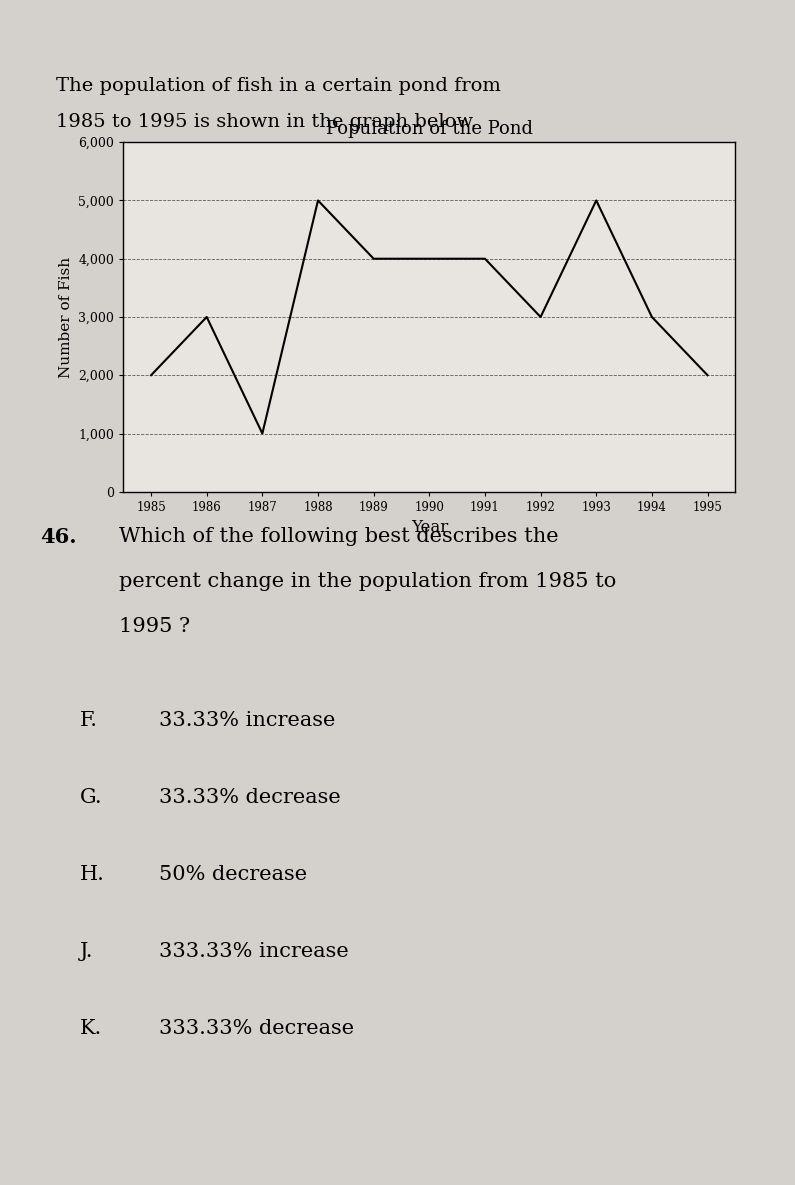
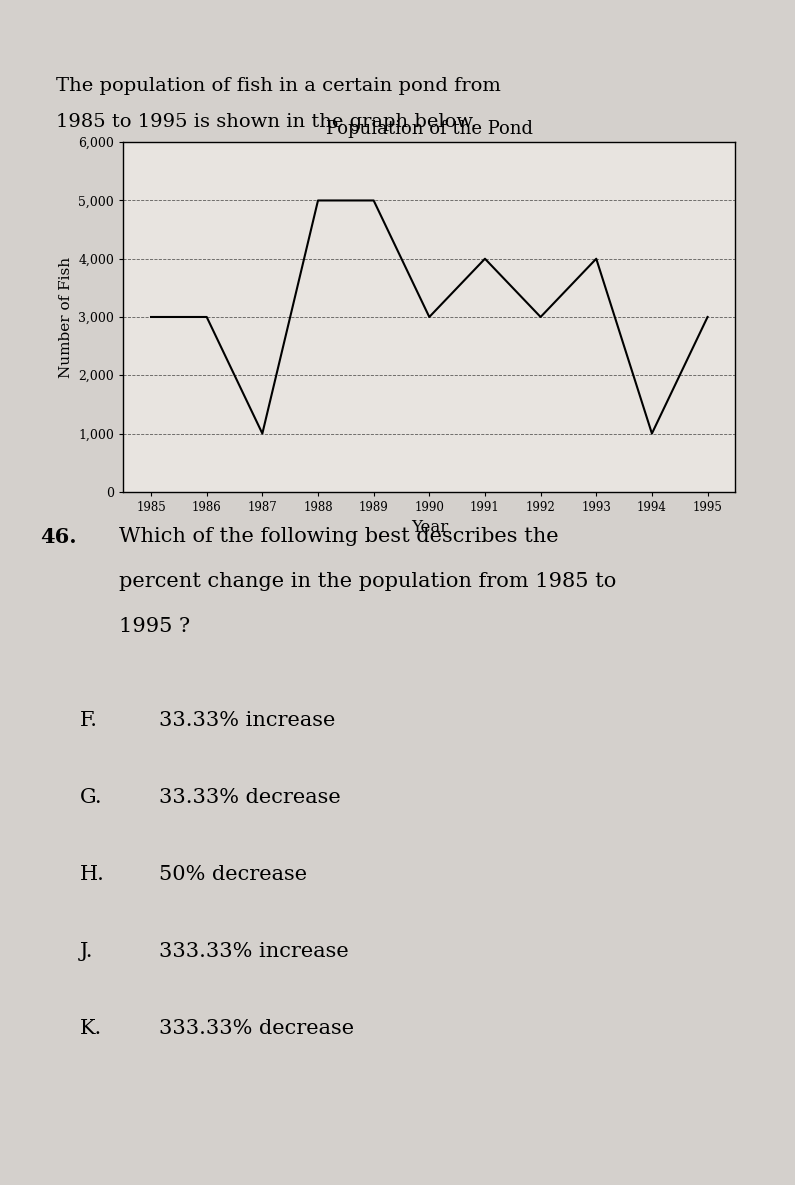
1985: 2,000 -> 3,000
1989: 4,000 -> 5,000
1990: 4,000 -> 3,000
1993: 5,000 -> 4,000
1994: 3,000 -> 1,000
1995: 2,000 -> 3,000
